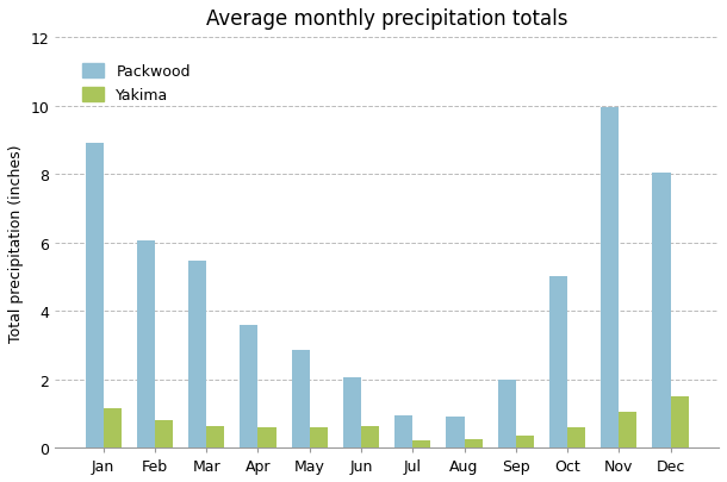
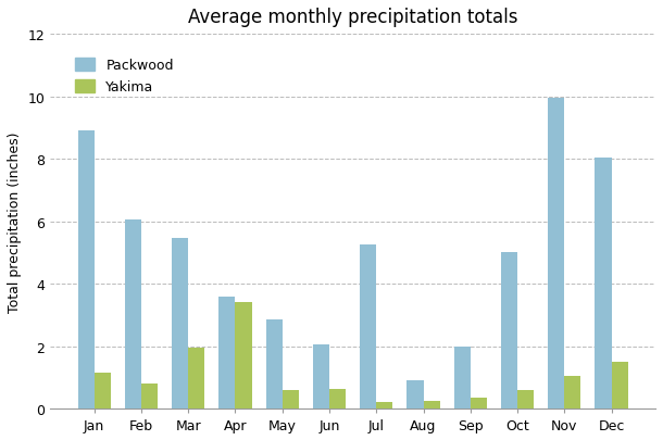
Yakima/Mar: 0.62 -> 1.95
Yakima/Apr: 0.58 -> 3.40
Packwood/Jul: 0.95 -> 5.25
